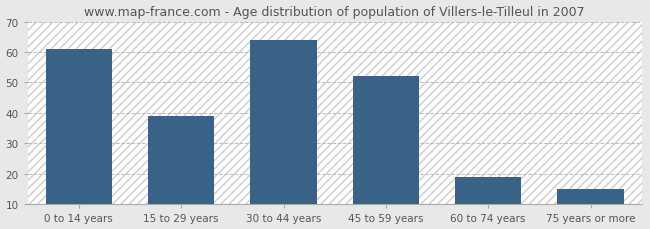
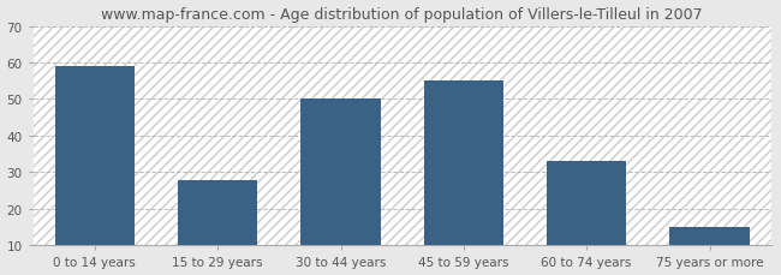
0 to 14 years: 61 -> 59
15 to 29 years: 39 -> 28
30 to 44 years: 64 -> 50
45 to 59 years: 52 -> 55
60 to 74 years: 19 -> 33
